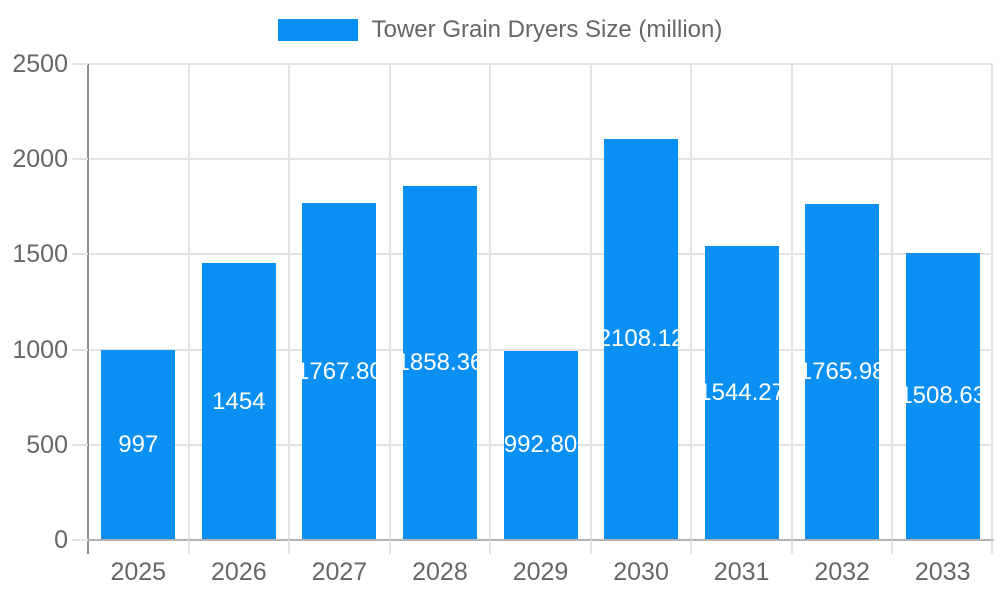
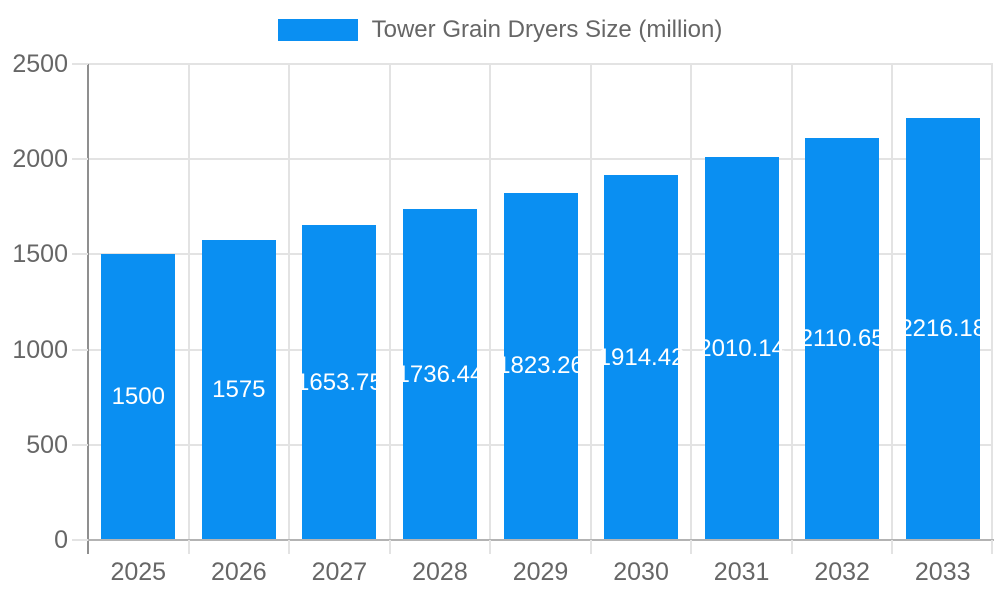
2025: 997 -> 1500
2026: 1454 -> 1575
2027: 1767.80 -> 1653.75
2028: 1858.36 -> 1736.44
2029: 992.80 -> 1823.26
2030: 2108.12 -> 1914.42
2031: 1544.27 -> 2010.14
2032: 1765.98 -> 2110.65
2033: 1508.63 -> 2216.18
